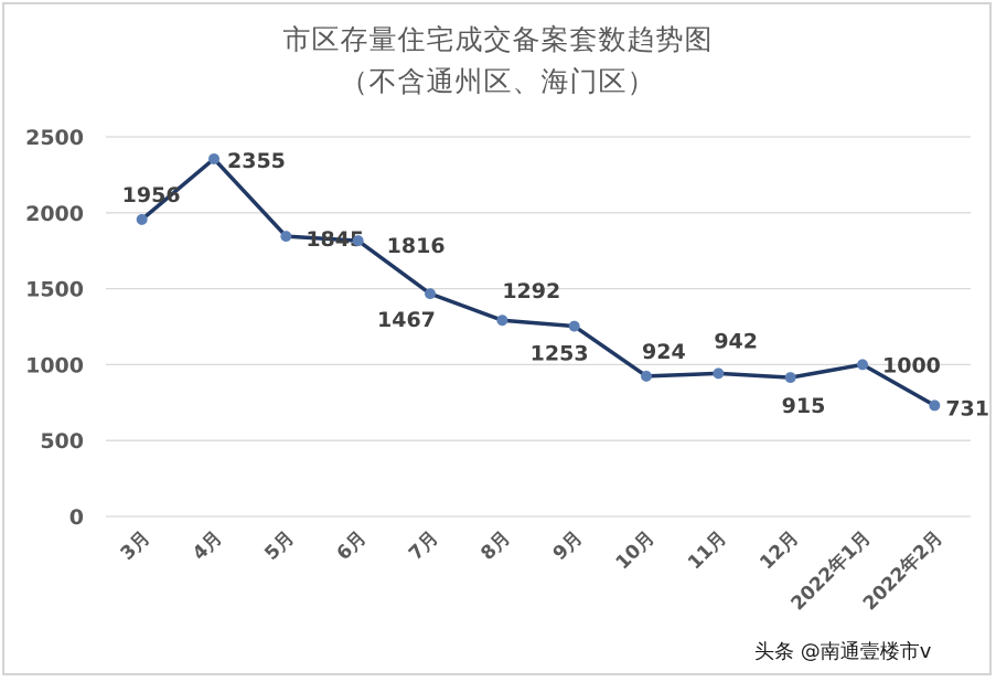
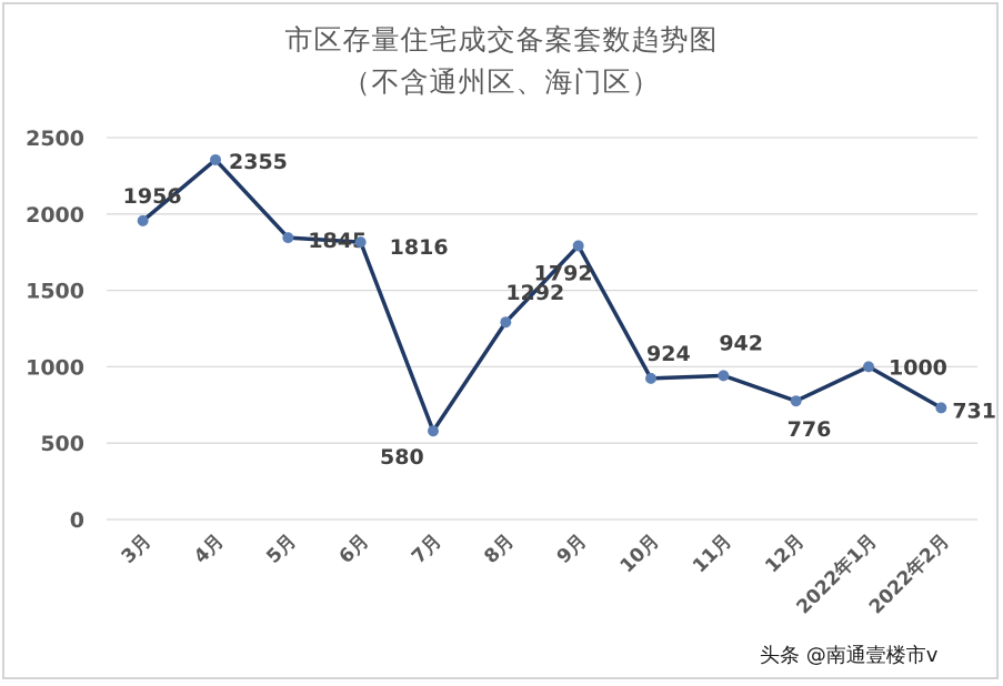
7月: 1467 -> 580
9月: 1253 -> 1792
12月: 915 -> 776
